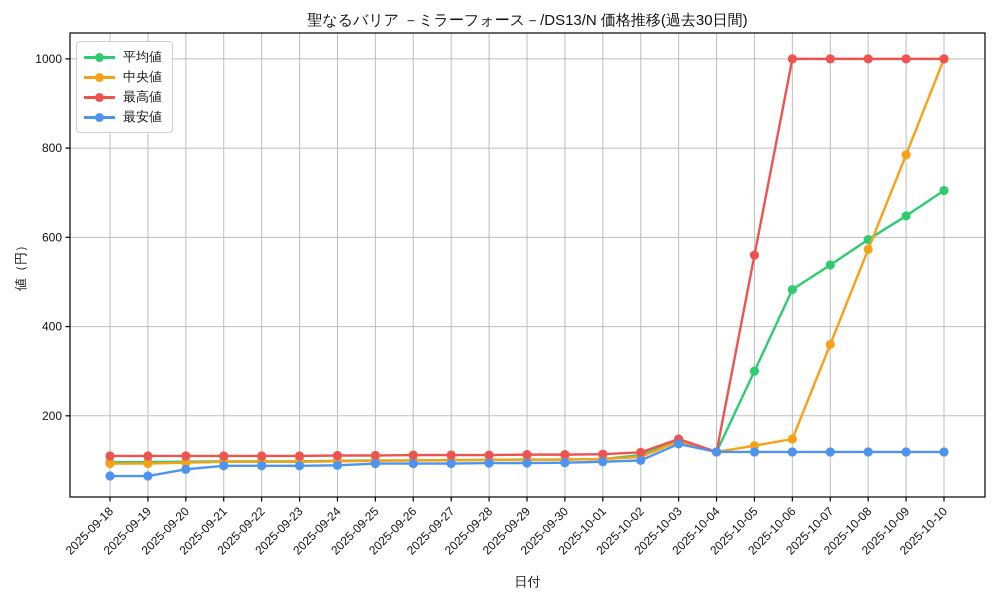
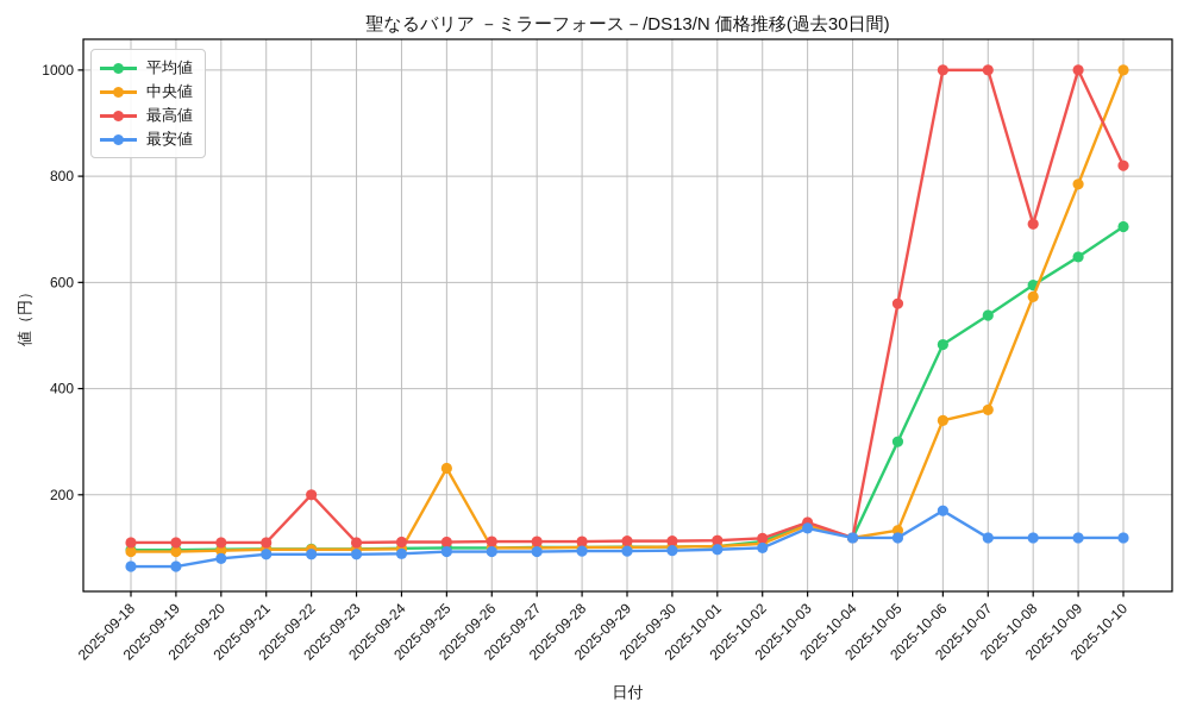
最高値/2025-09-22: 110 -> 200
中央値/2025-09-25: 100 -> 250
中央値/2025-10-06: 150 -> 340
最安値/2025-10-06: 120 -> 170
最高値/2025-10-08: 1000 -> 710
最高値/2025-10-10: 1000 -> 820
